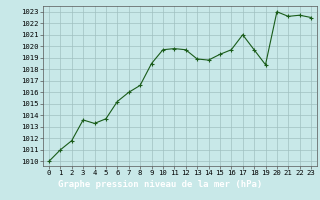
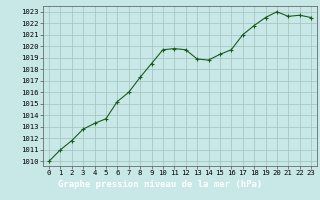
3: 1013.6 -> 1012.8
8: 1016.6 -> 1017.3
18: 1019.7 -> 1021.8
19: 1018.4 -> 1022.5
